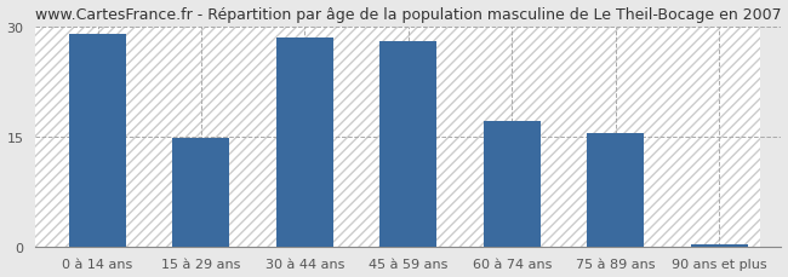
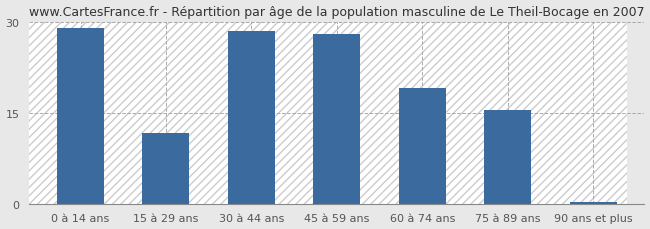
15 à 29 ans: 14.7 -> 11.6
60 à 74 ans: 17.0 -> 19.0
